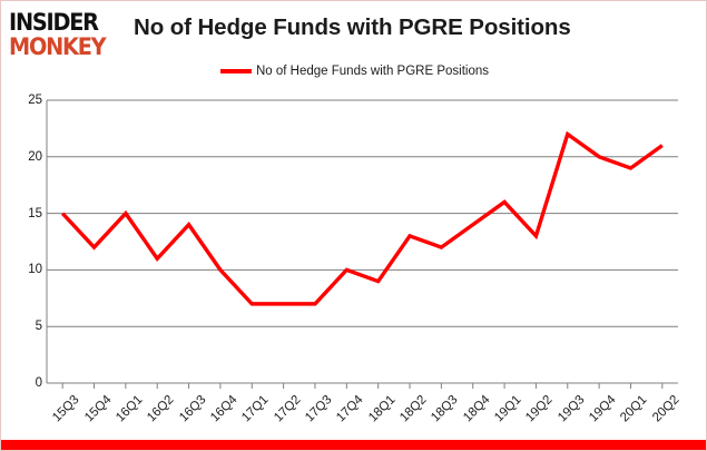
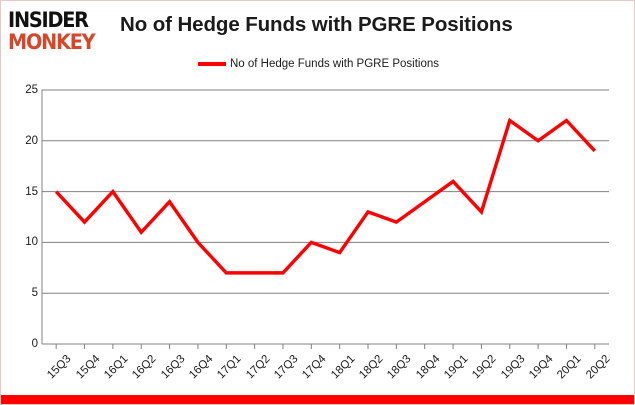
20Q1: 19 -> 22
20Q2: 21 -> 19
